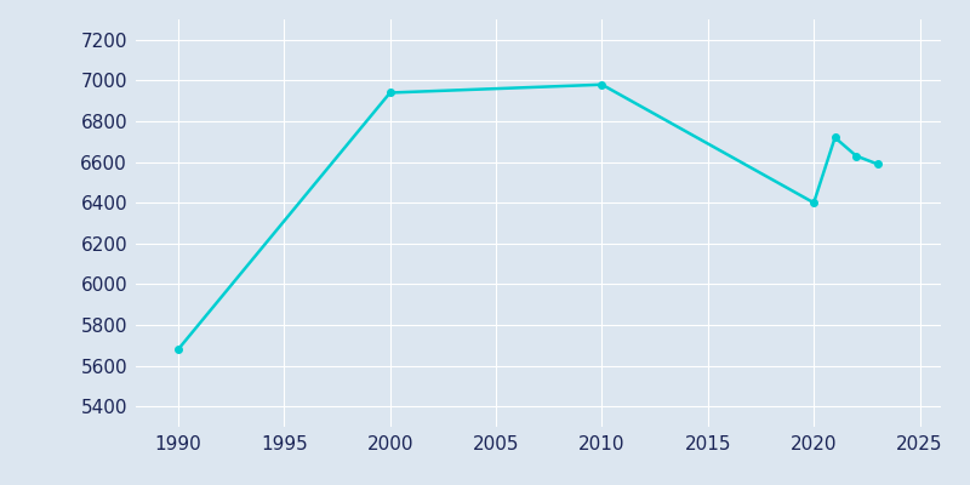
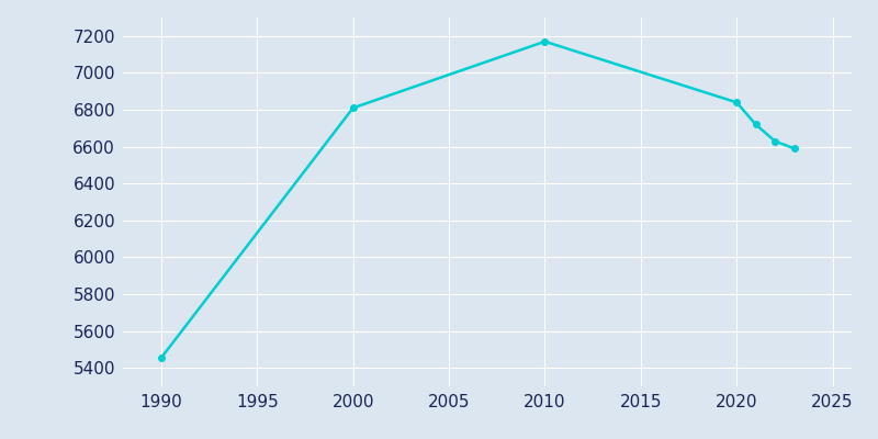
1990: 5680 -> 5460
2000: 6940 -> 6810
2010: 6980 -> 7170
2020: 6400 -> 6840
